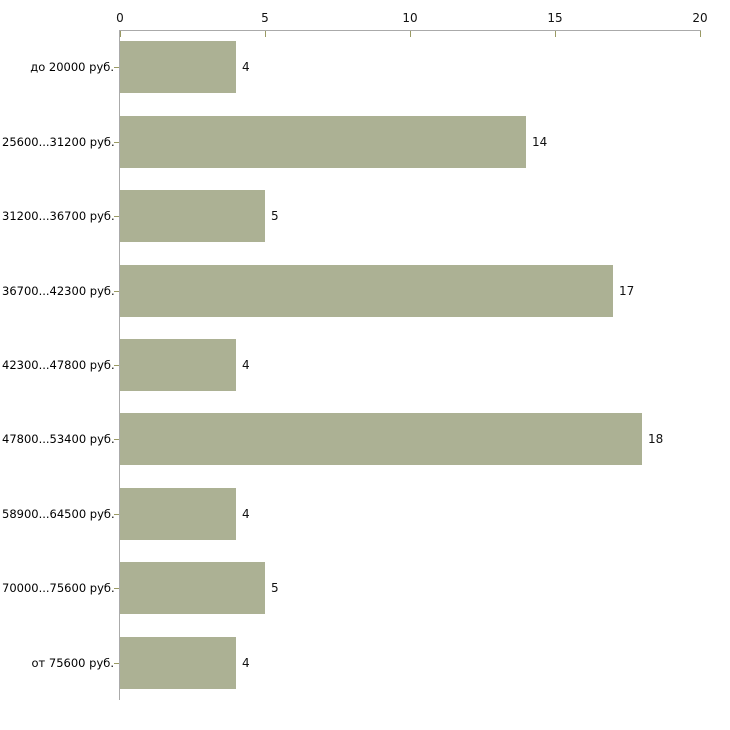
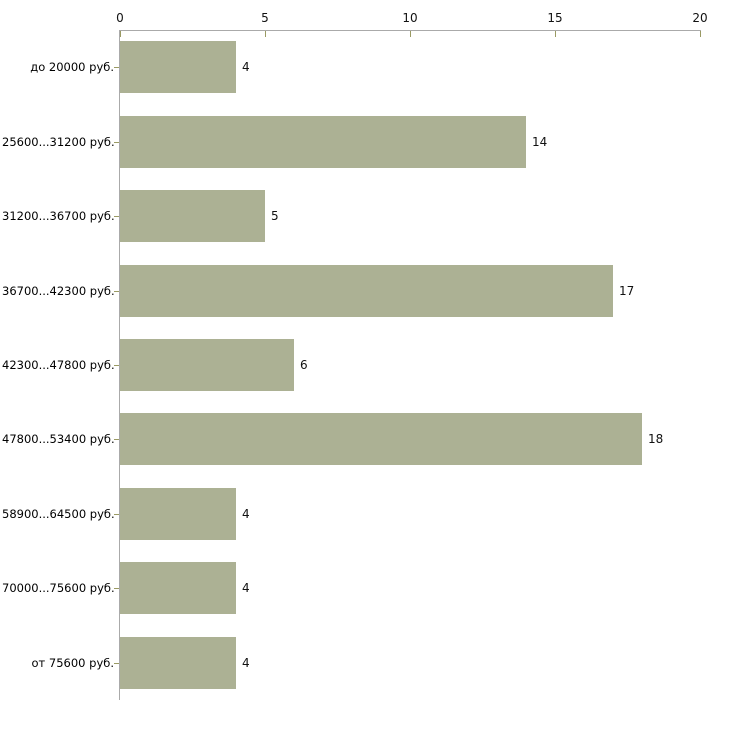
42300...47800 руб.: 4 -> 6
70000...75600 руб.: 5 -> 4
